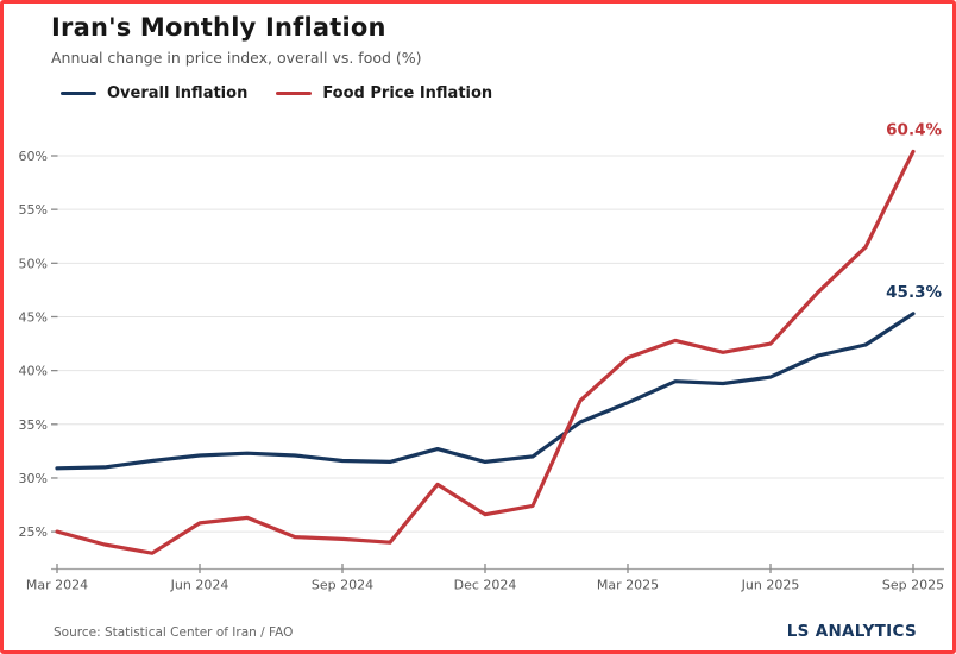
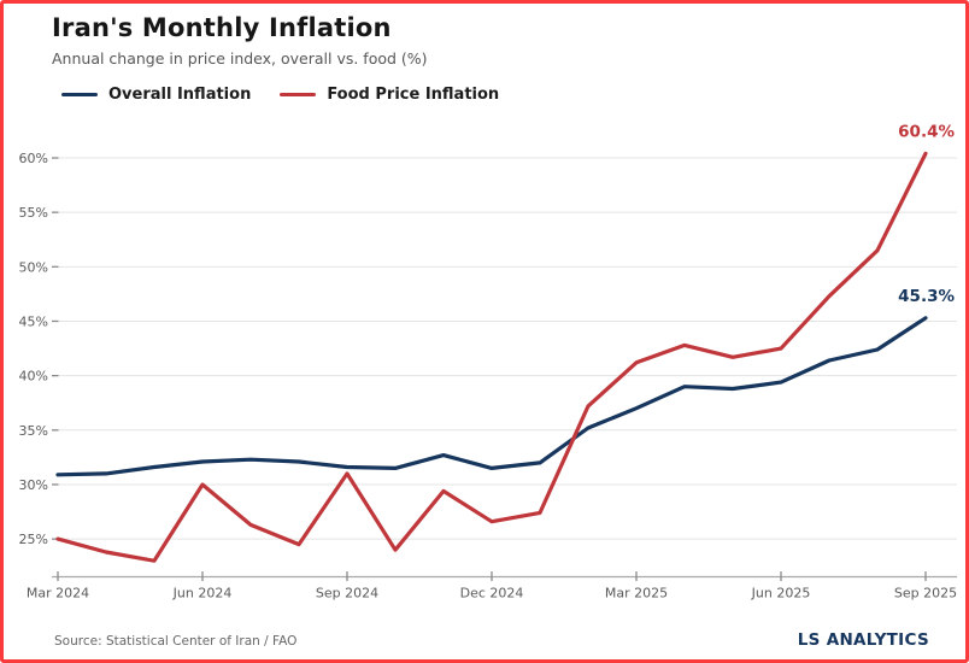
Food Price Inflation/Jun 2024: 26% -> 30%
Food Price Inflation/Sep 2024: 24% -> 31%
